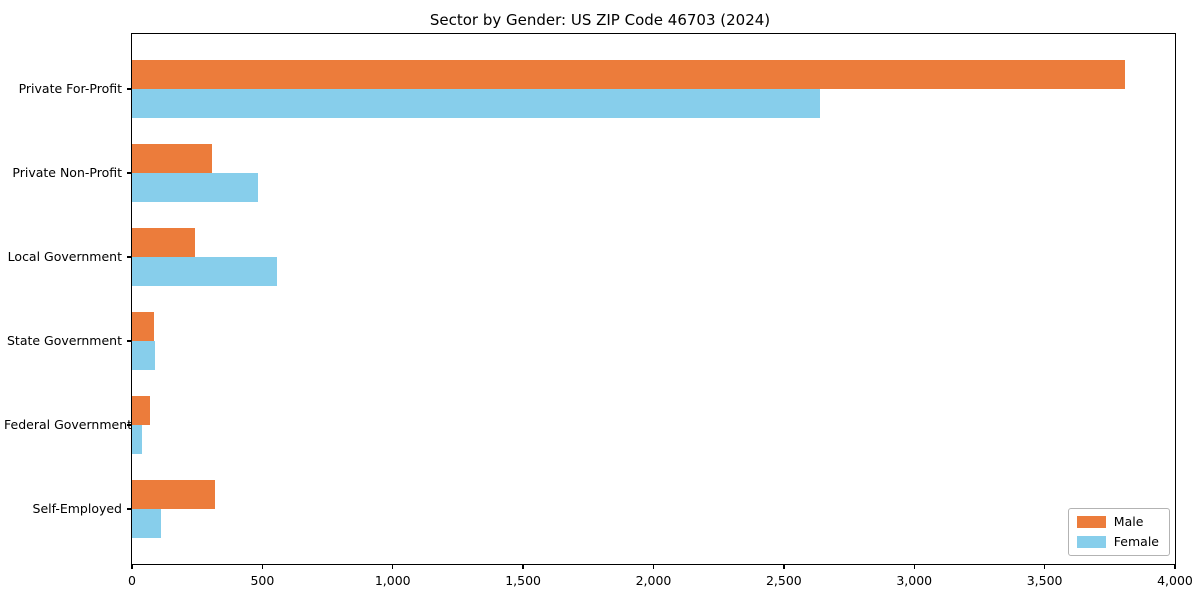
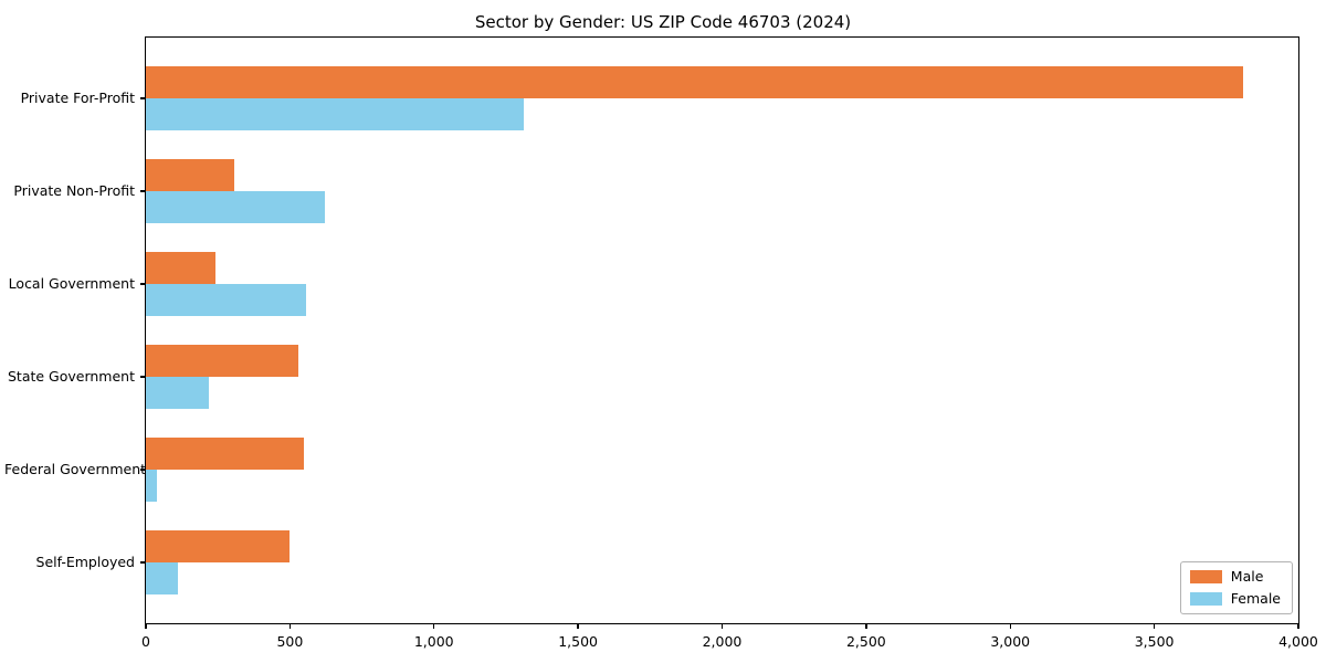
Female/Private For-Profit: 2640 -> 1310
Female/Private Non-Profit: 480 -> 620
Male/State Government: 80 -> 530
Female/State Government: 90 -> 220
Male/Federal Government: 70 -> 550
Male/Self-Employed: 320 -> 500
